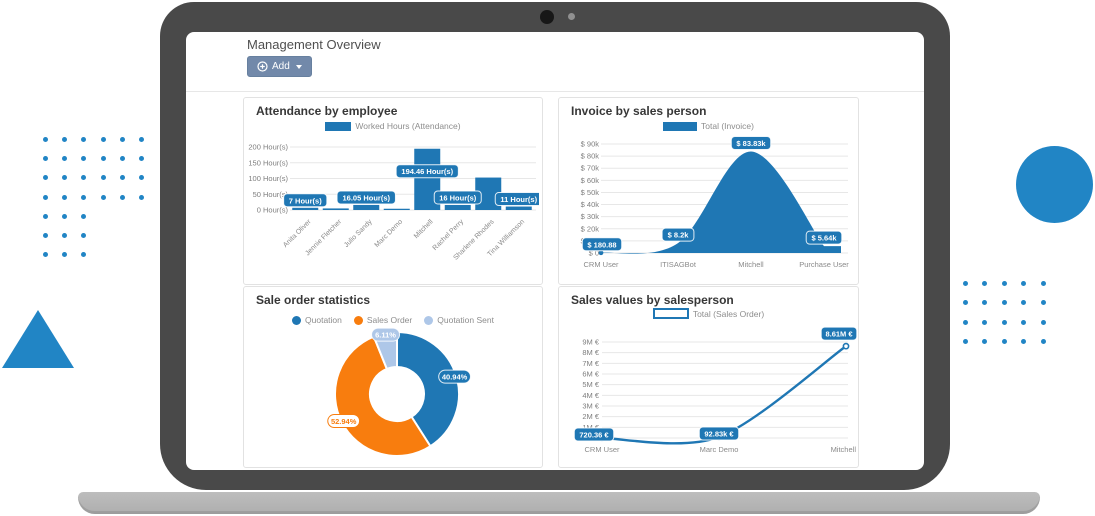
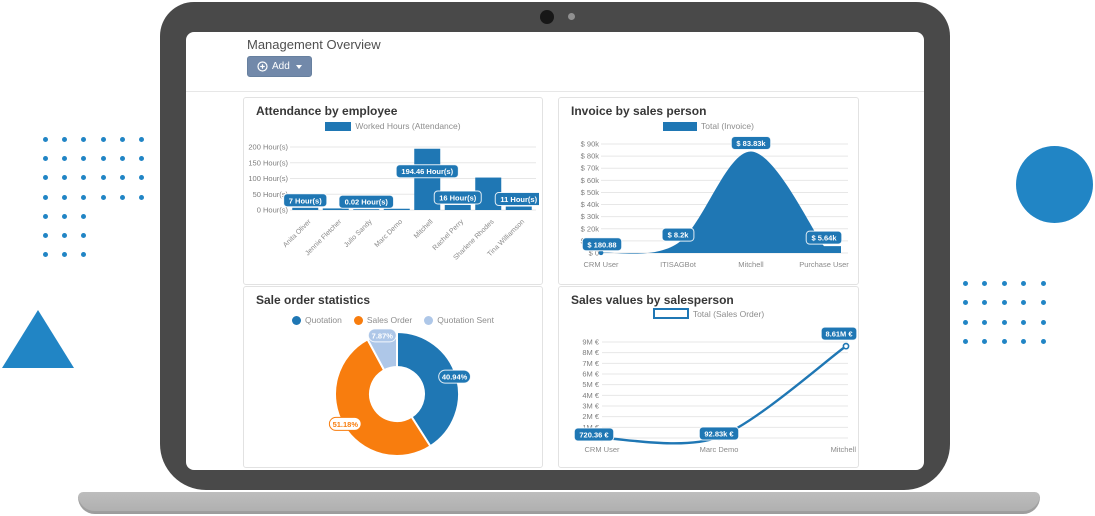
Attendance by employee/Julio Sandy: 16.05 -> 0.02
Sale order statistics/Sales Order: 52.94% -> 51.18%
Sale order statistics/Quotation Sent: 6.11% -> 7.87%
